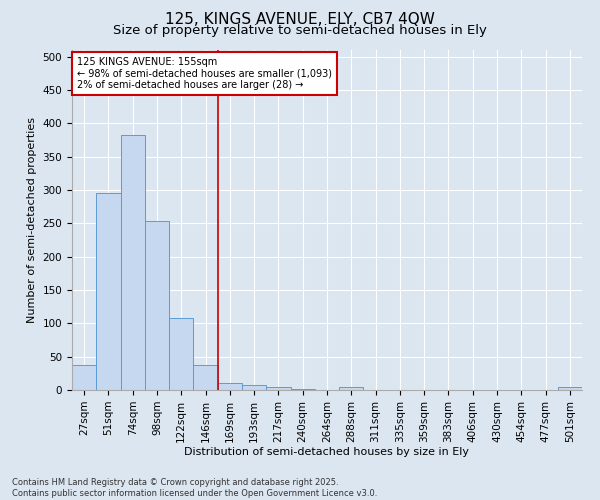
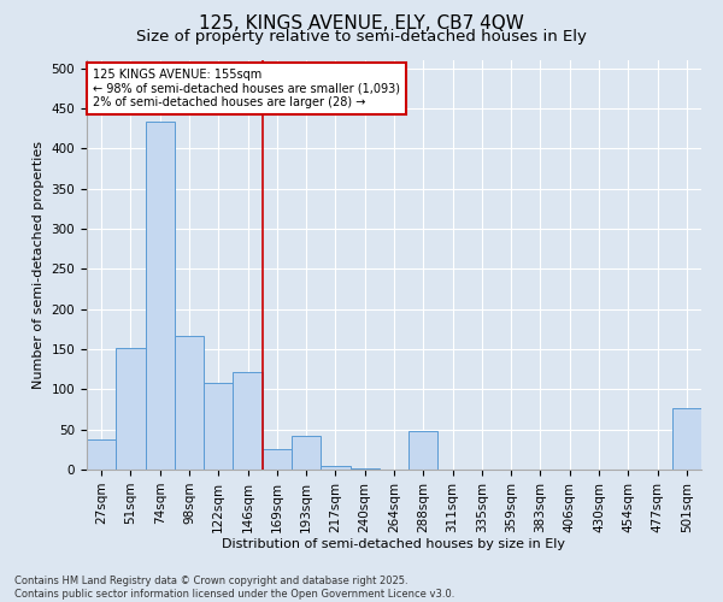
51sqm: 295 -> 152
74sqm: 383 -> 434
98sqm: 253 -> 166
146sqm: 37 -> 122
169sqm: 10 -> 26
193sqm: 8 -> 42
288sqm: 4 -> 48
501sqm: 4 -> 76
